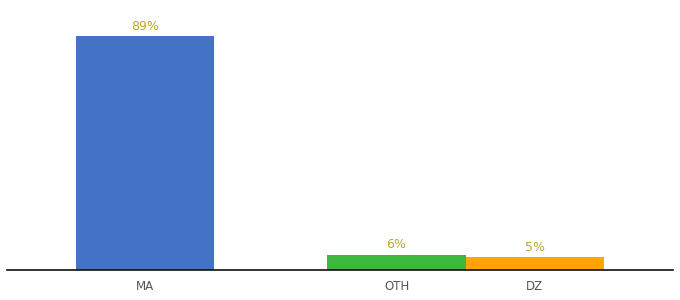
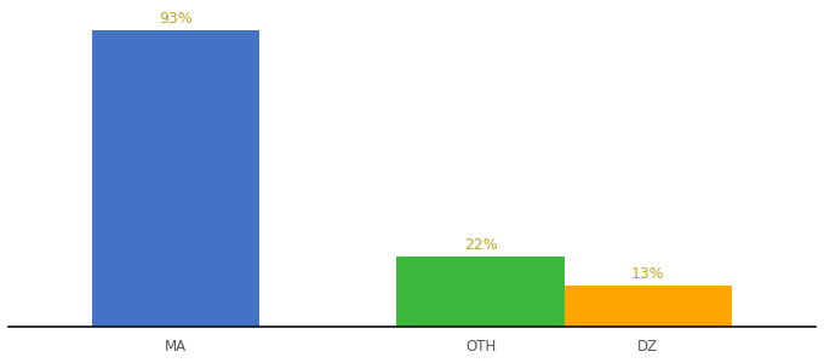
MA: 89% -> 93%
OTH: 6% -> 22%
DZ: 5% -> 13%
